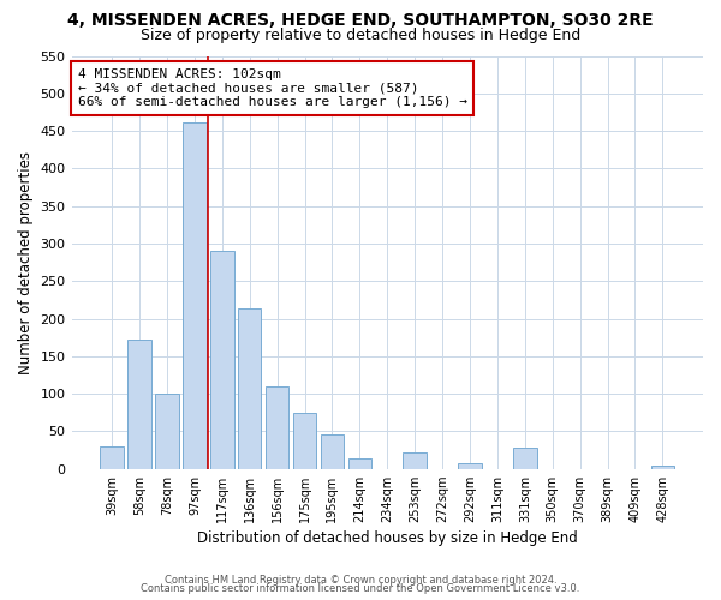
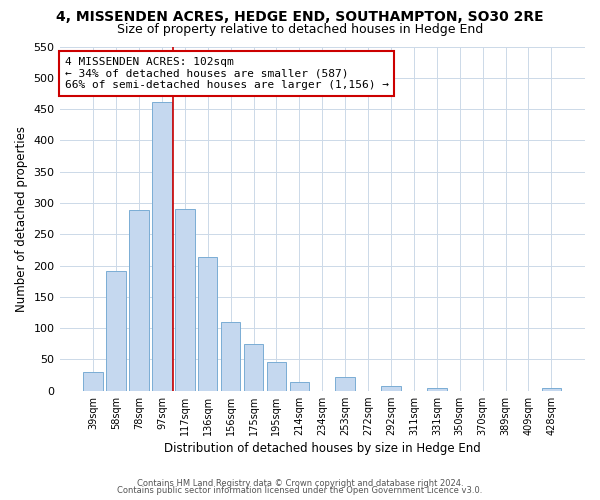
58sqm: 172 -> 192
78sqm: 100 -> 288
331sqm: 28 -> 5
